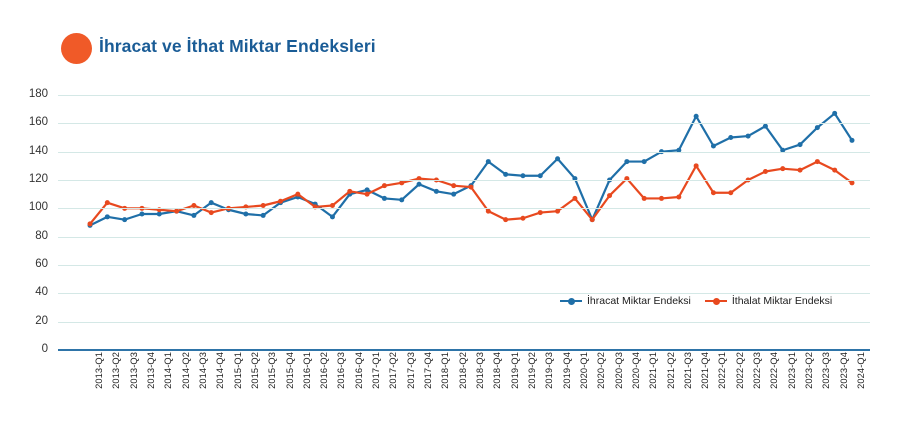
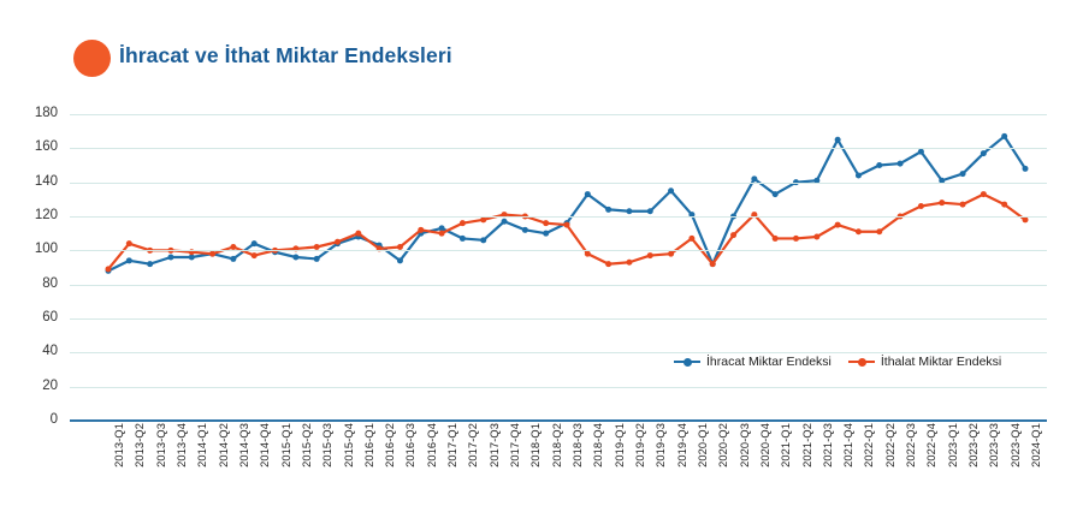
İhracat Miktar Endeksi/2020-Q4: 133 -> 142
İthalat Miktar Endeksi/2021-Q4: 130 -> 115
